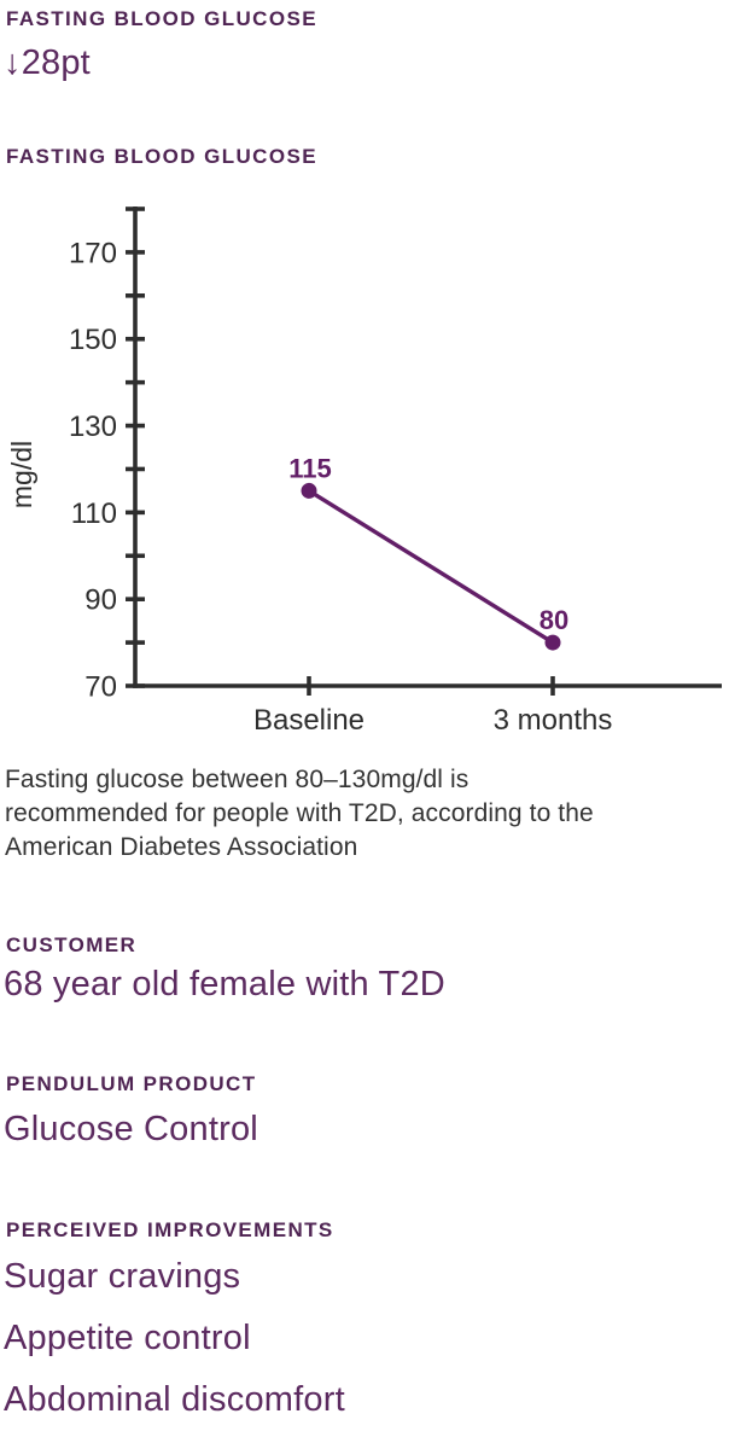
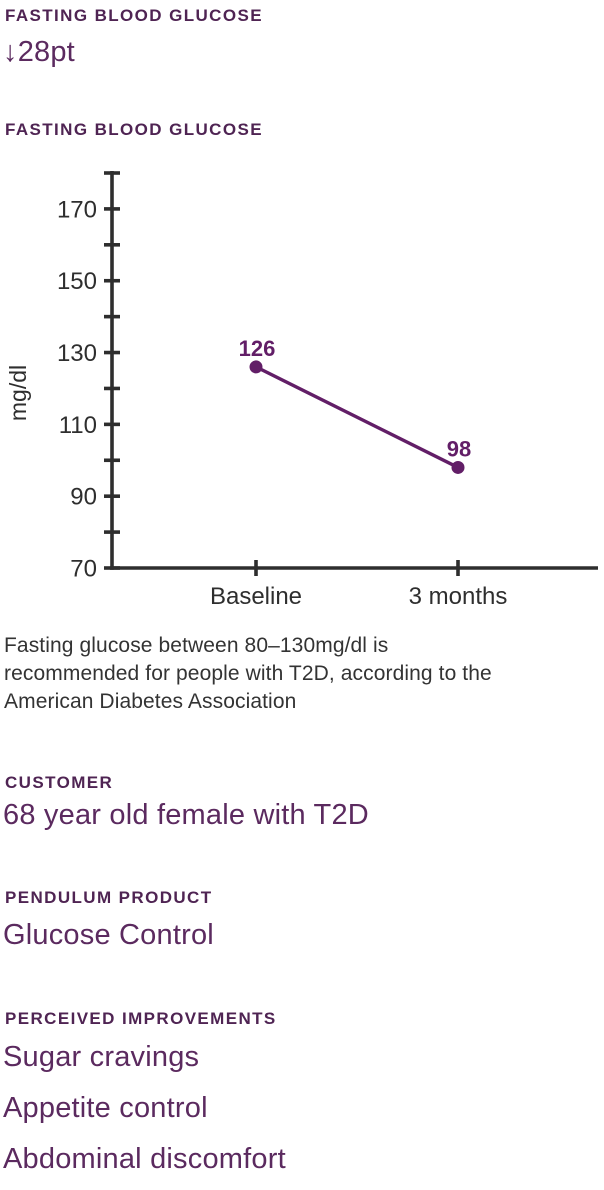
Baseline: 115 -> 126
3 months: 80 -> 98
